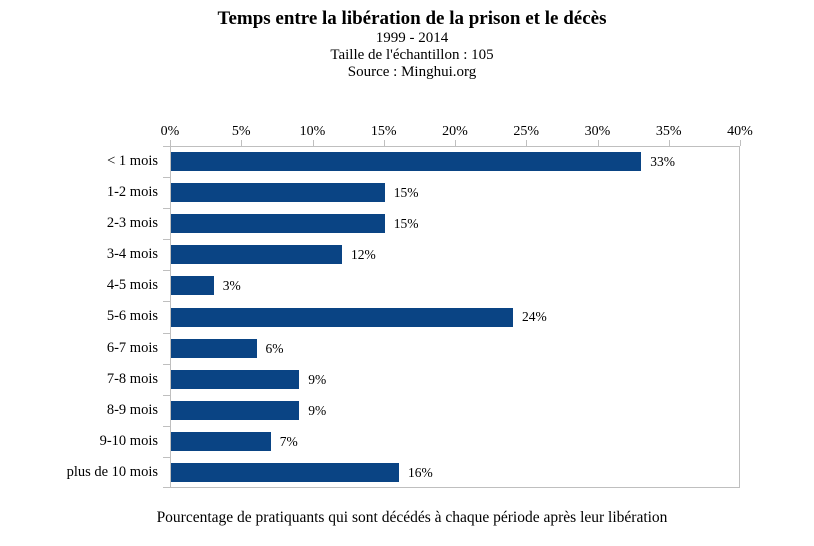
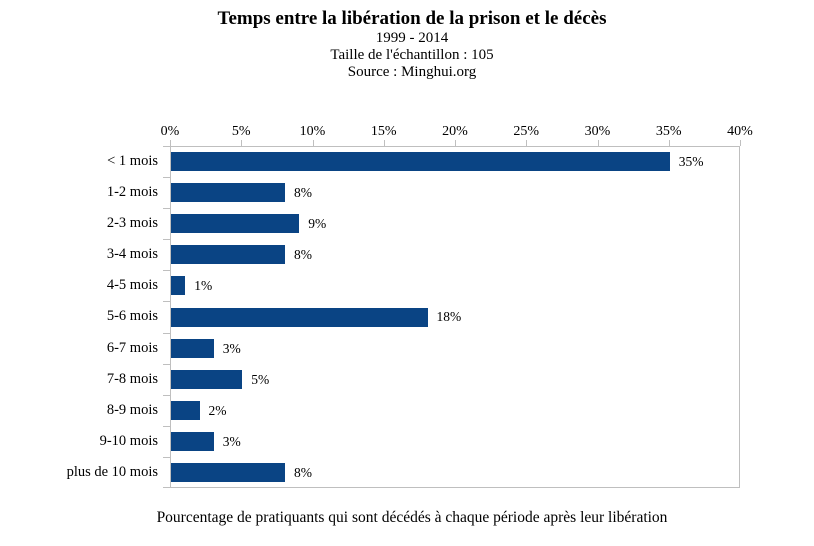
< 1 mois: 33% -> 35%
1-2 mois: 15% -> 8%
2-3 mois: 15% -> 9%
3-4 mois: 12% -> 8%
4-5 mois: 3% -> 1%
5-6 mois: 24% -> 18%
6-7 mois: 6% -> 3%
7-8 mois: 9% -> 5%
8-9 mois: 9% -> 2%
9-10 mois: 7% -> 3%
plus de 10 mois: 16% -> 8%
